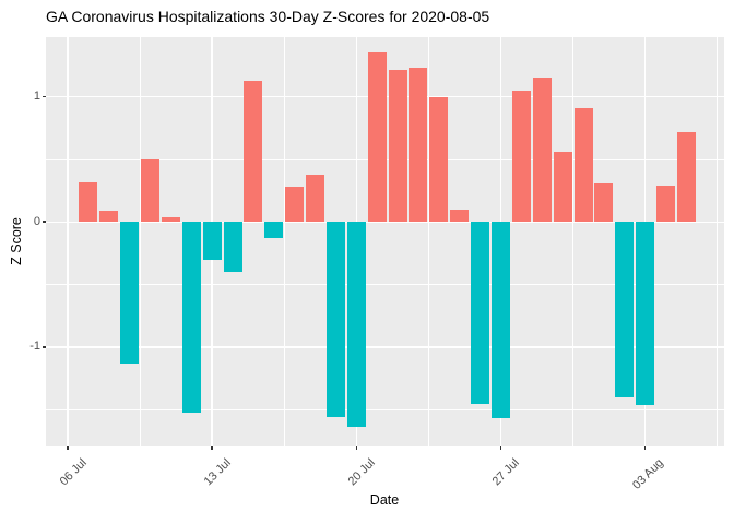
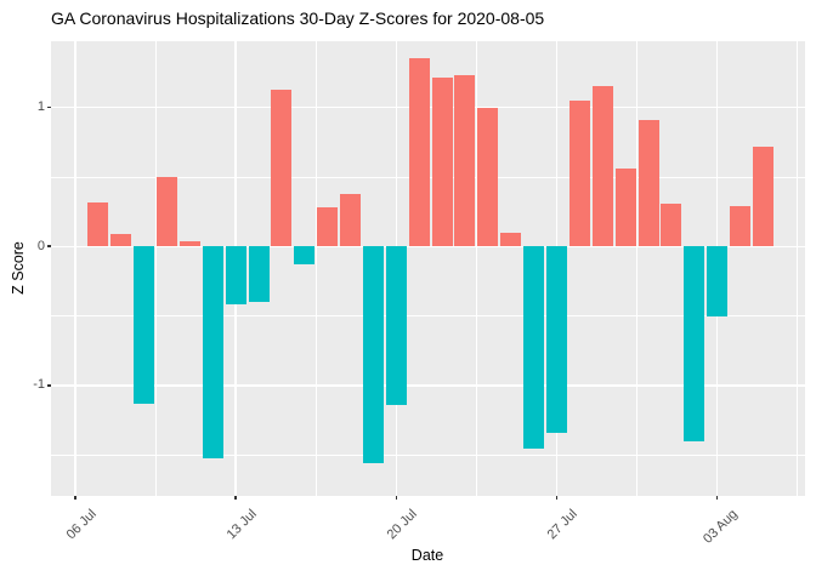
13 Jul: -0.30 -> -0.42
20 Jul: -1.64 -> -1.14
27 Jul: -1.57 -> -1.34
03 Aug: -1.46 -> -0.50
